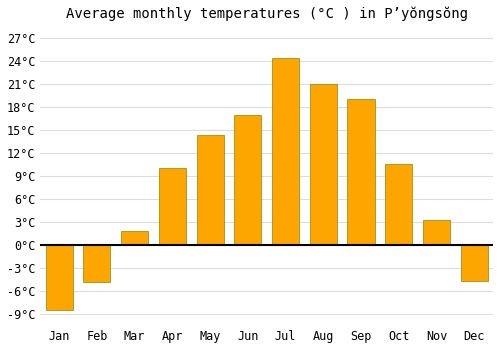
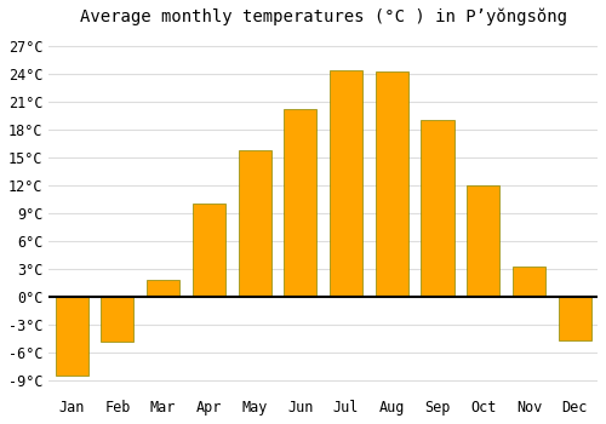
May: 14.4°C -> 15.8°C
Jun: 17.0°C -> 20.2°C
Aug: 21.0°C -> 24.3°C
Oct: 10.6°C -> 12.0°C
